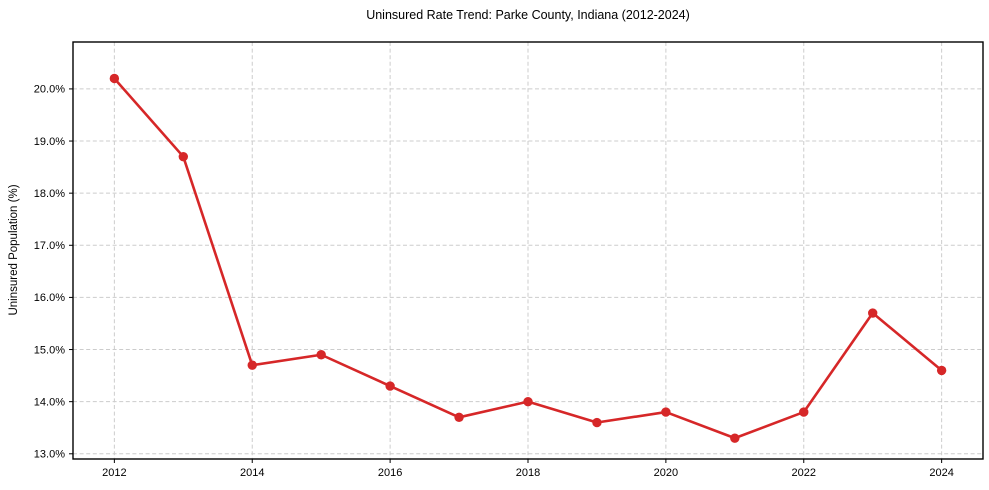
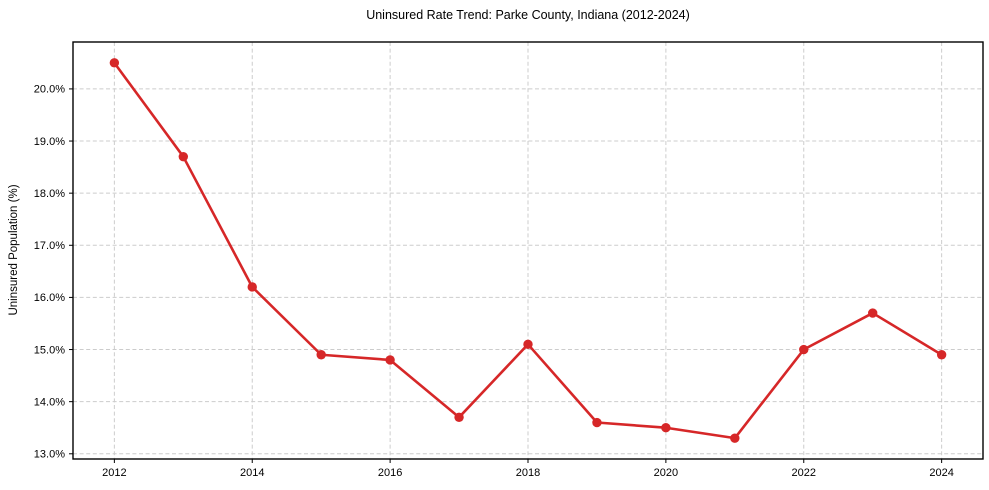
2012: 20.2% -> 20.5%
2014: 14.7% -> 16.2%
2016: 14.3% -> 14.8%
2018: 14.0% -> 15.1%
2020: 13.8% -> 13.5%
2022: 13.8% -> 15.0%
2024: 14.6% -> 14.9%
